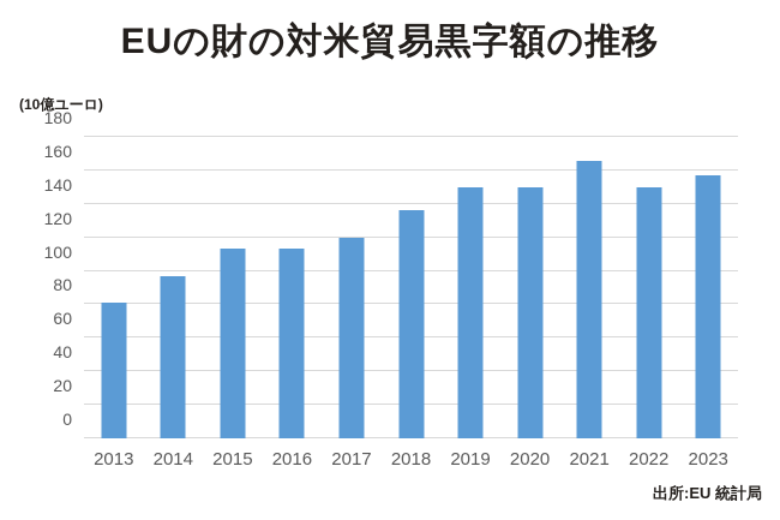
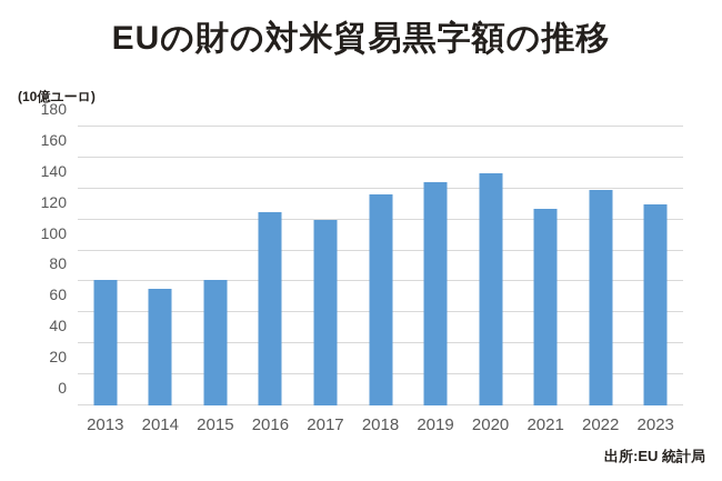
2014: 97 -> 75
2015: 113 -> 81
2016: 113 -> 125
2019: 150 -> 144
2021: 166 -> 127
2022: 150 -> 139
2023: 157 -> 130
